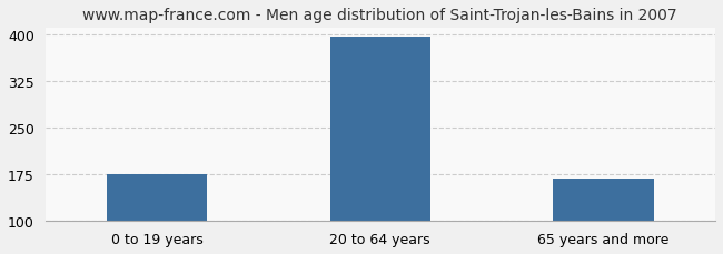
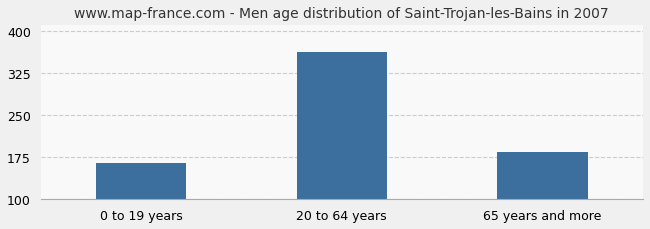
0 to 19 years: 176 -> 164
20 to 64 years: 397 -> 362
65 years and more: 168 -> 184
